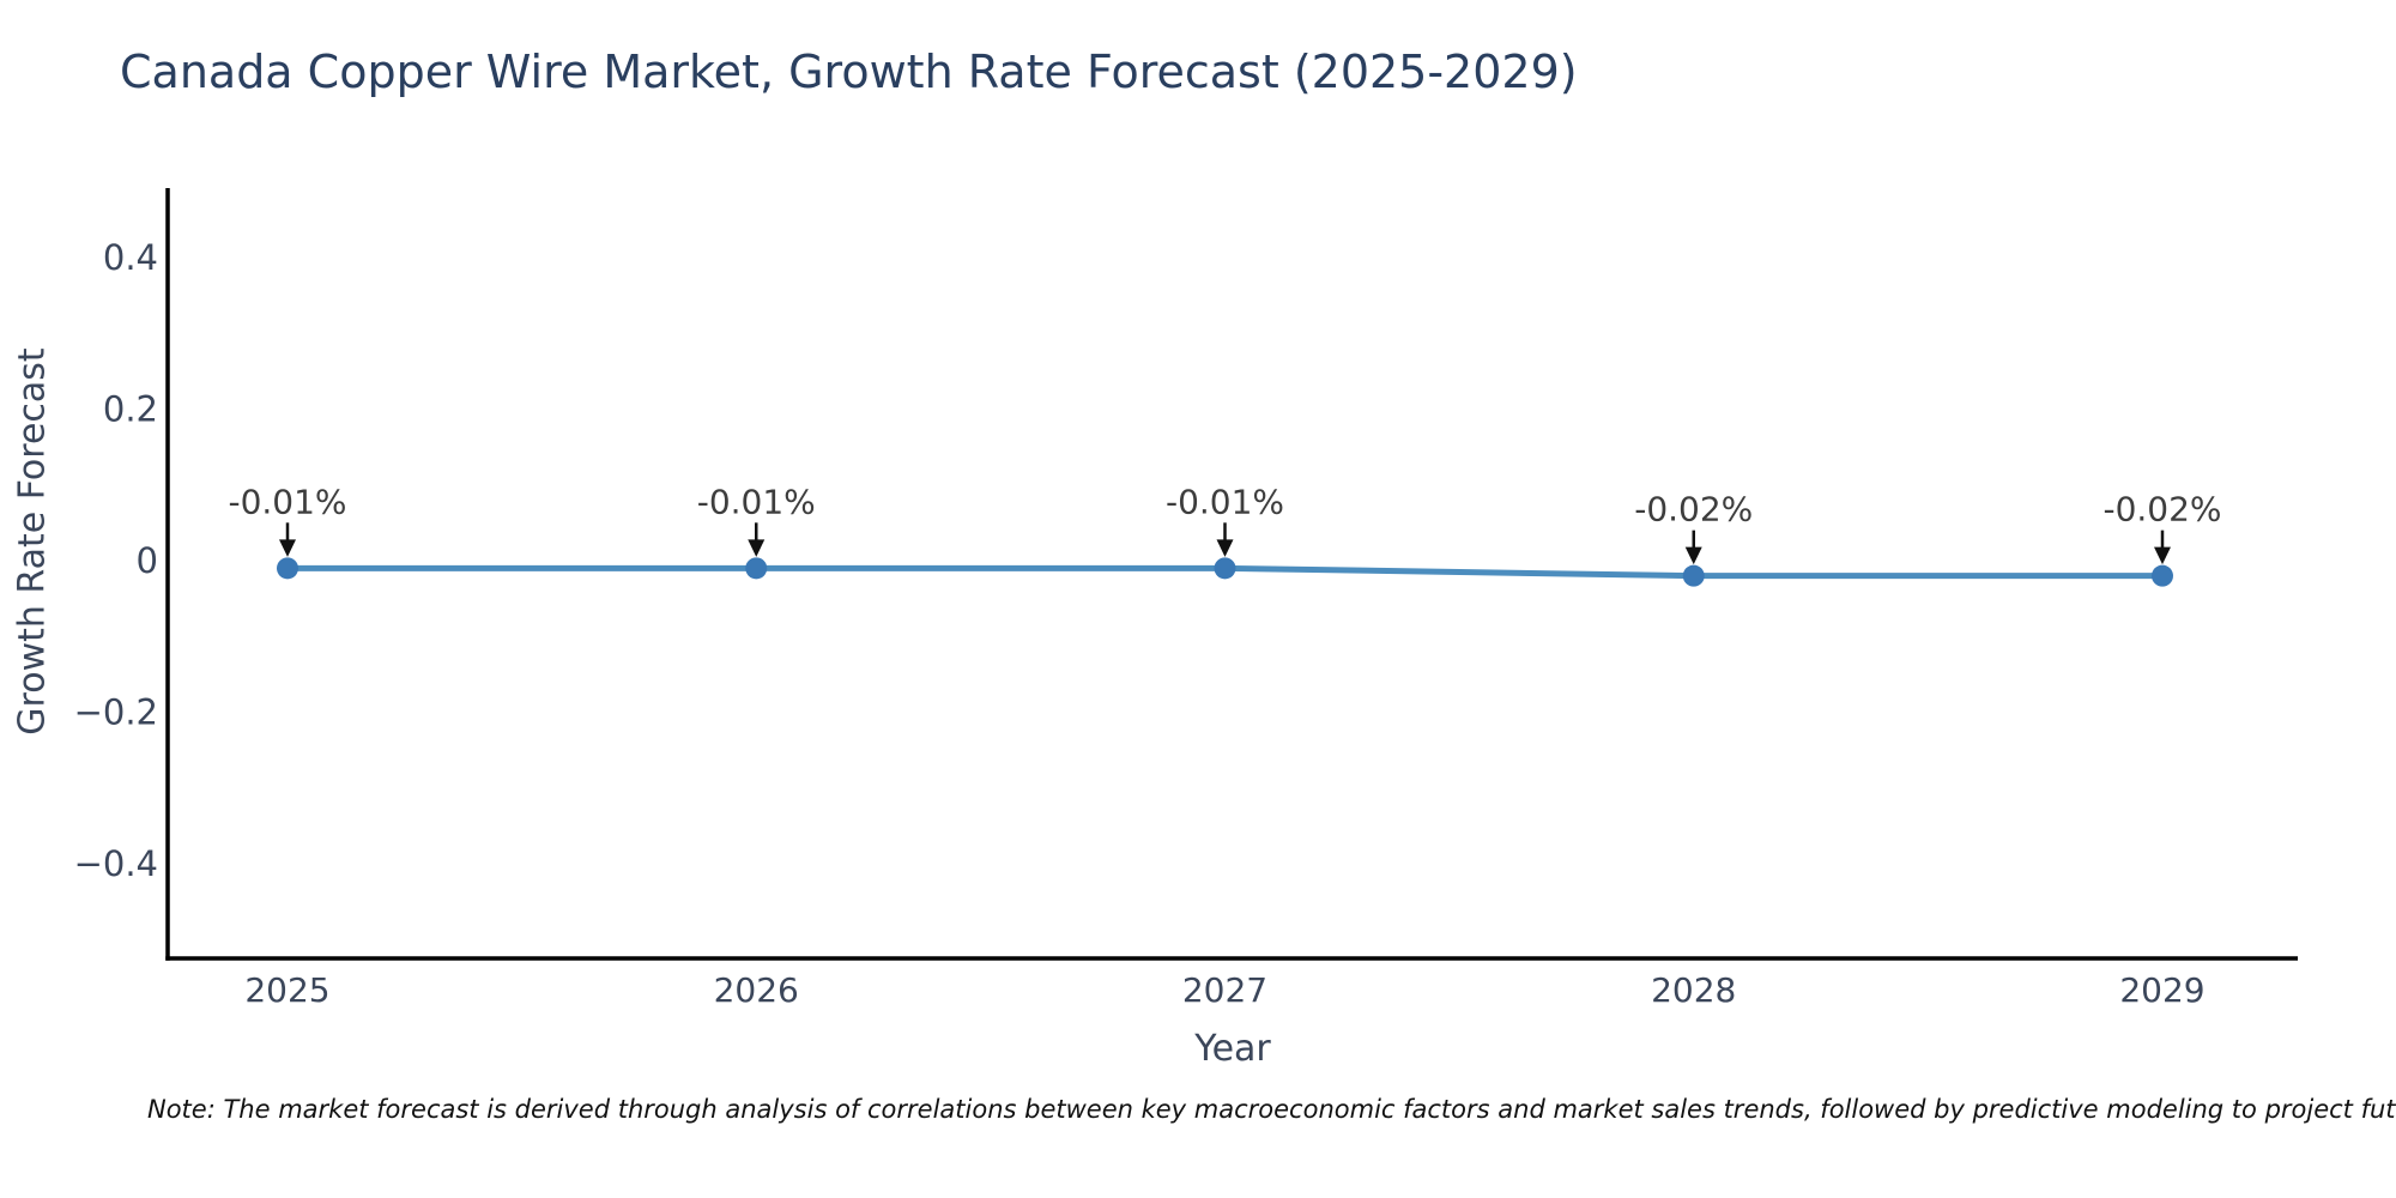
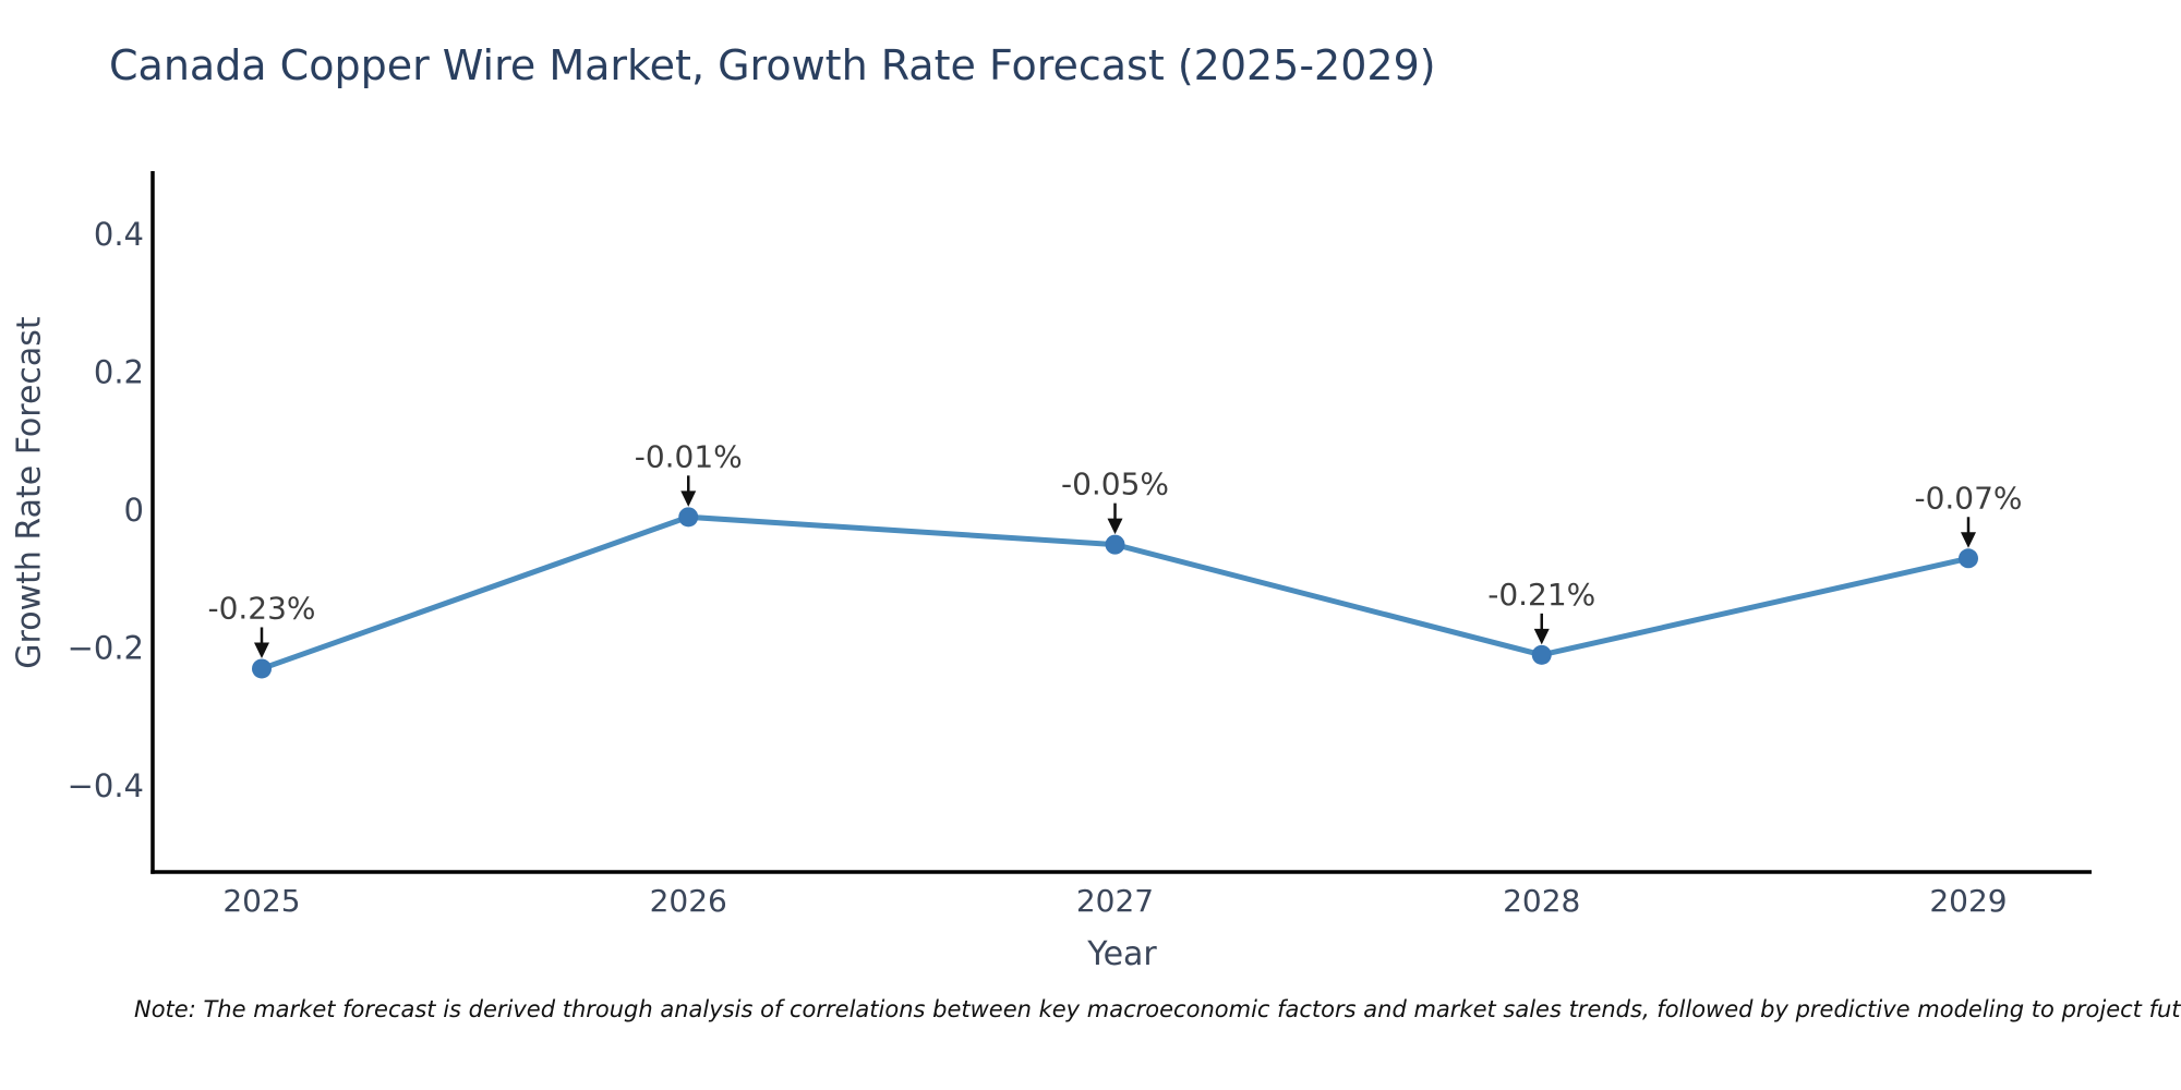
2025: -0.01% -> -0.23%
2027: -0.01% -> -0.05%
2028: -0.02% -> -0.21%
2029: -0.02% -> -0.07%
